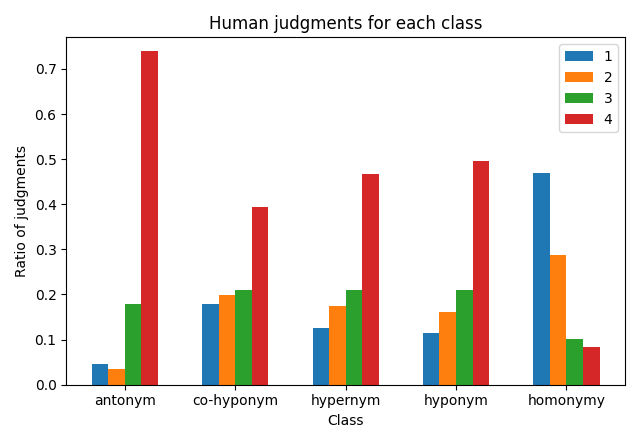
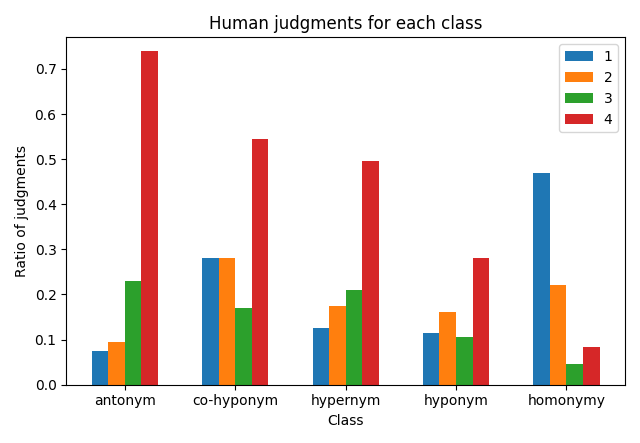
1/antonym: 0.045 -> 0.075
2/antonym: 0.035 -> 0.095
3/antonym: 0.178 -> 0.230
1/co-hyponym: 0.178 -> 0.280
2/co-hyponym: 0.198 -> 0.280
3/co-hyponym: 0.209 -> 0.170
4/co-hyponym: 0.395 -> 0.545
4/hypernym: 0.467 -> 0.495
3/hyponym: 0.209 -> 0.105
4/hyponym: 0.495 -> 0.280
2/homonymy: 0.288 -> 0.220
3/homonymy: 0.101 -> 0.045
